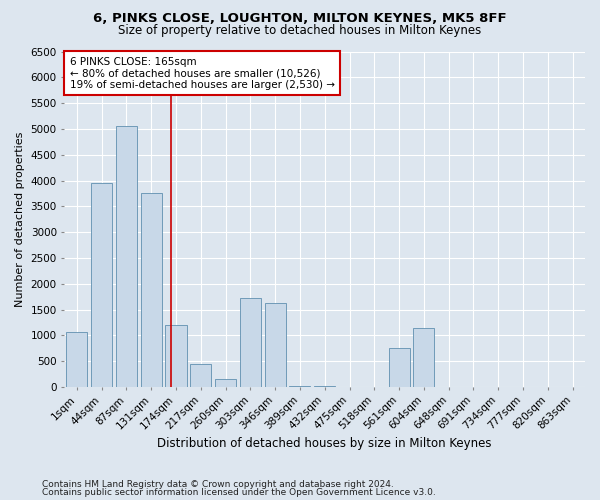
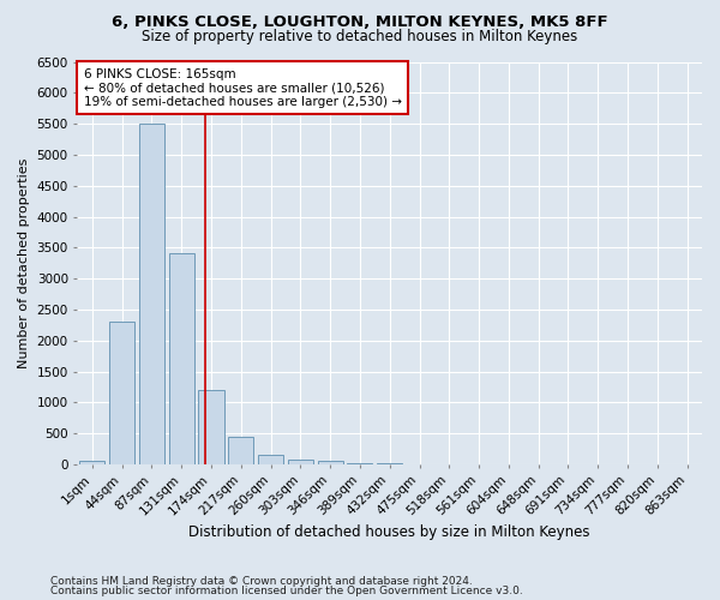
1sqm: 1060 -> 50
44sqm: 3960 -> 2300
87sqm: 5060 -> 5500
131sqm: 3760 -> 3400
303sqm: 1720 -> 80
346sqm: 1620 -> 50
561sqm: 760 -> 0
604sqm: 1140 -> 0
